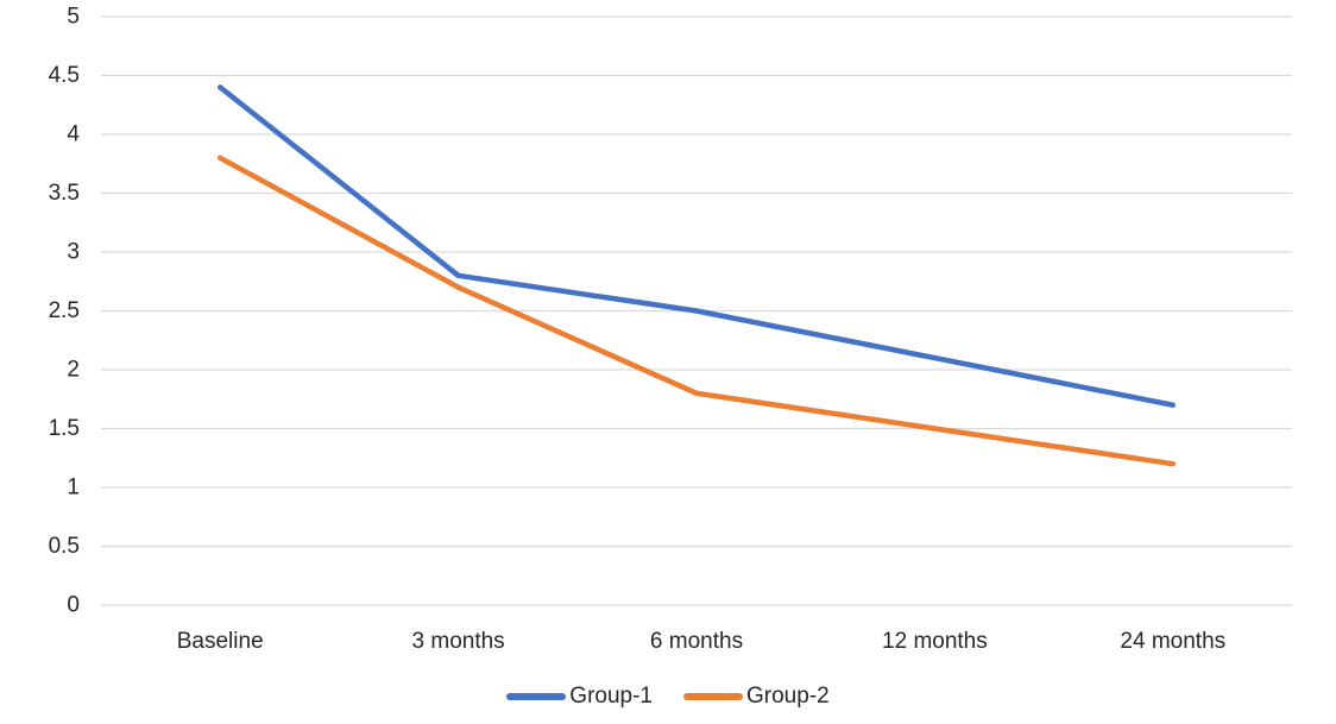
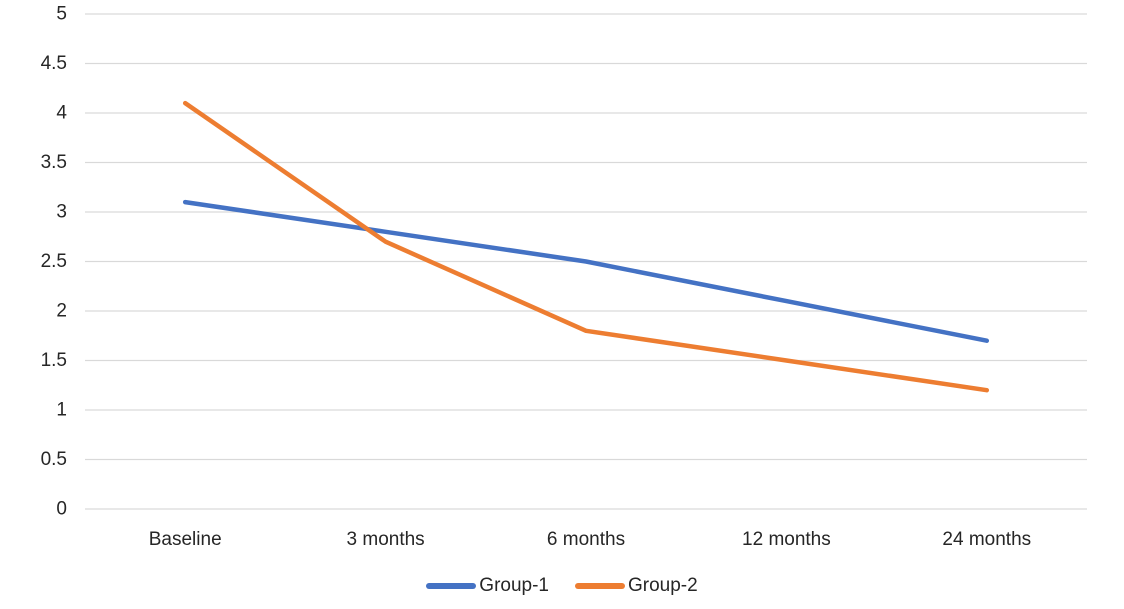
Group-1/Baseline: 4.4 -> 3.1
Group-2/Baseline: 3.8 -> 4.1
